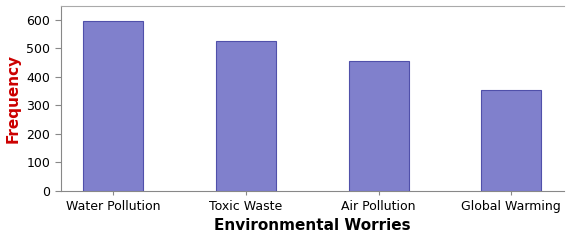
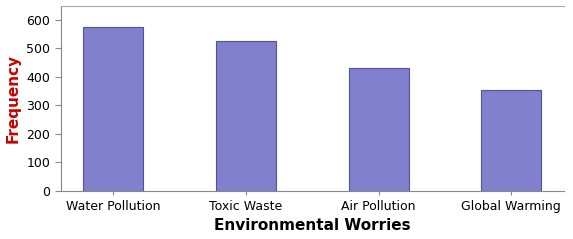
Water Pollution: 597 -> 575
Air Pollution: 455 -> 430
